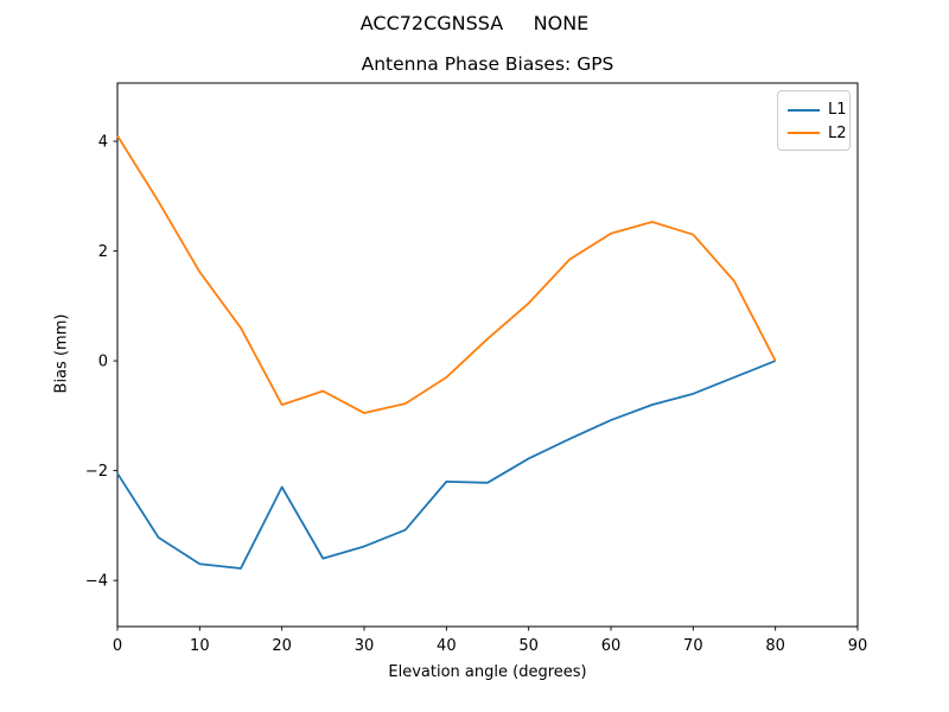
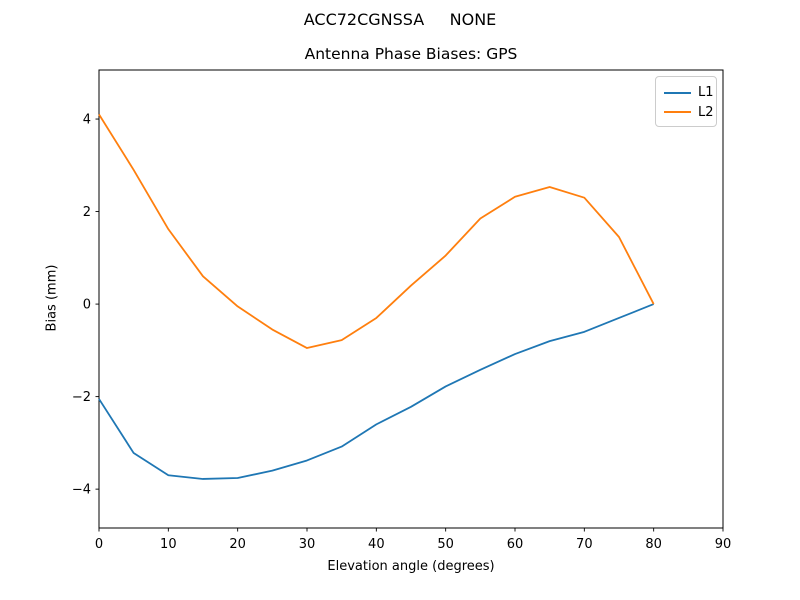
L1/20: -2.3 -> -3.8
L2/20: -0.8 -> -0.1
L1/40: -2.2 -> -2.6
